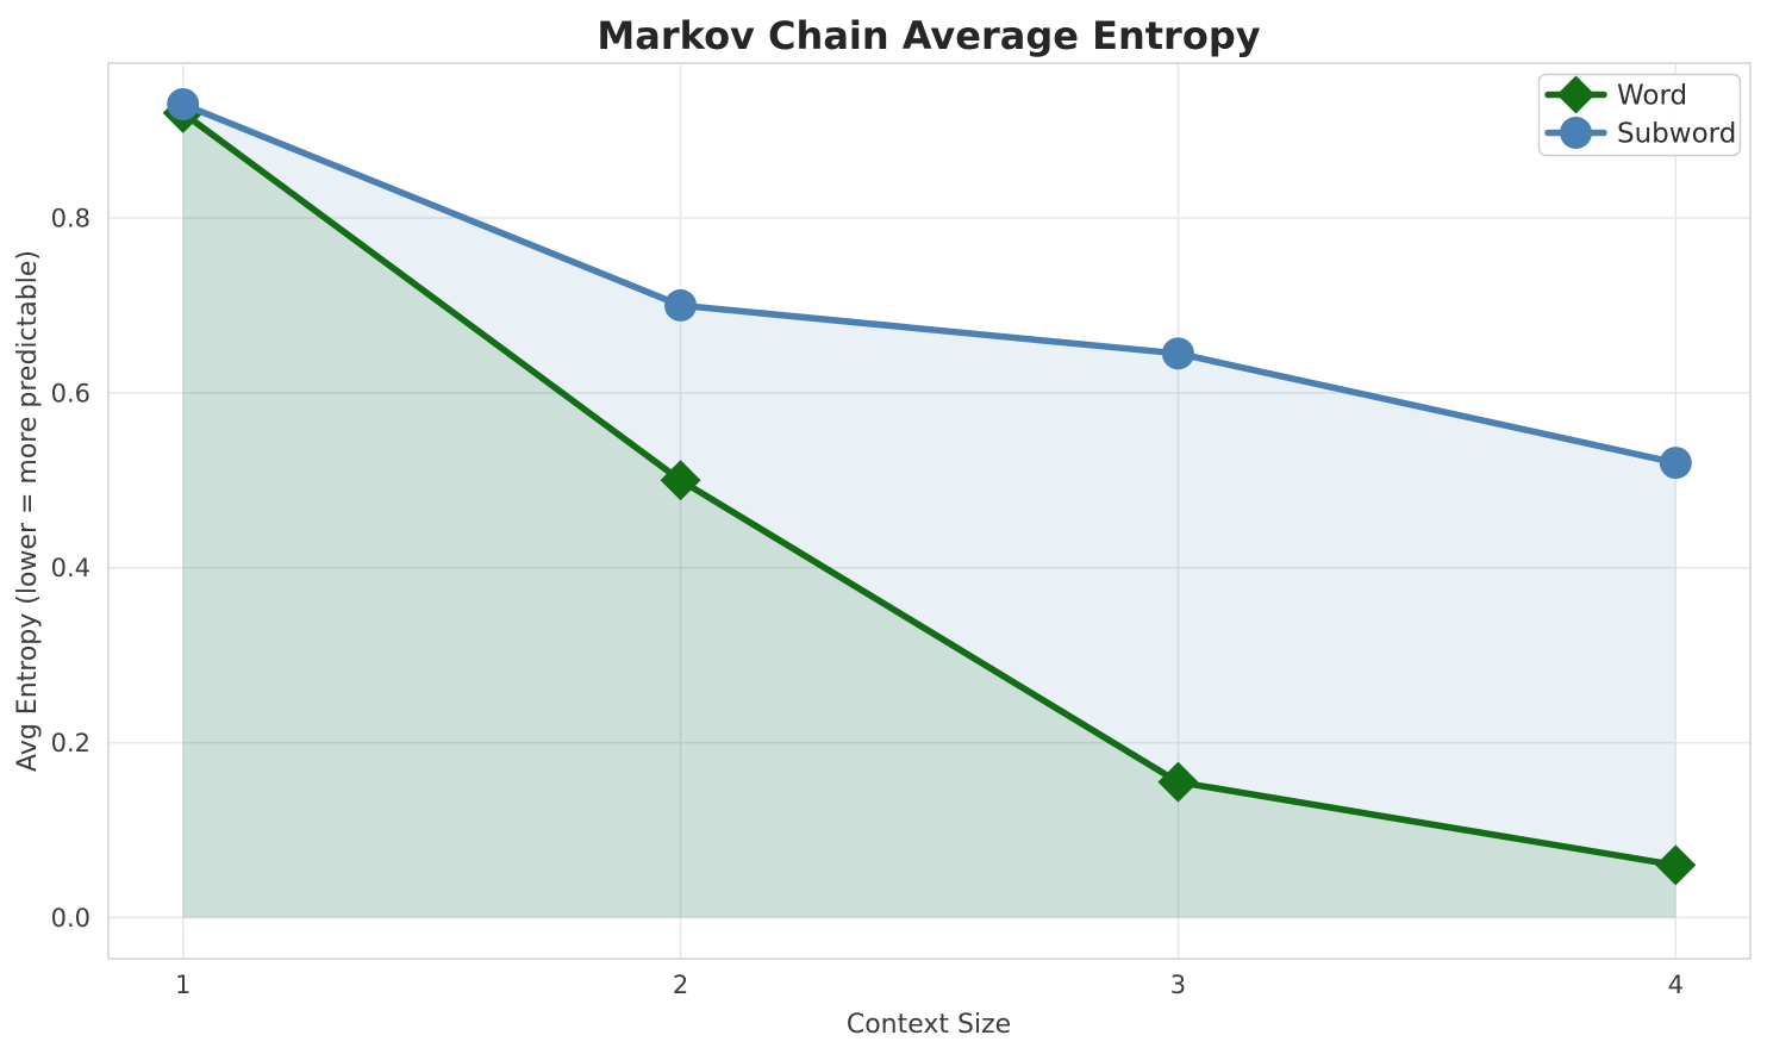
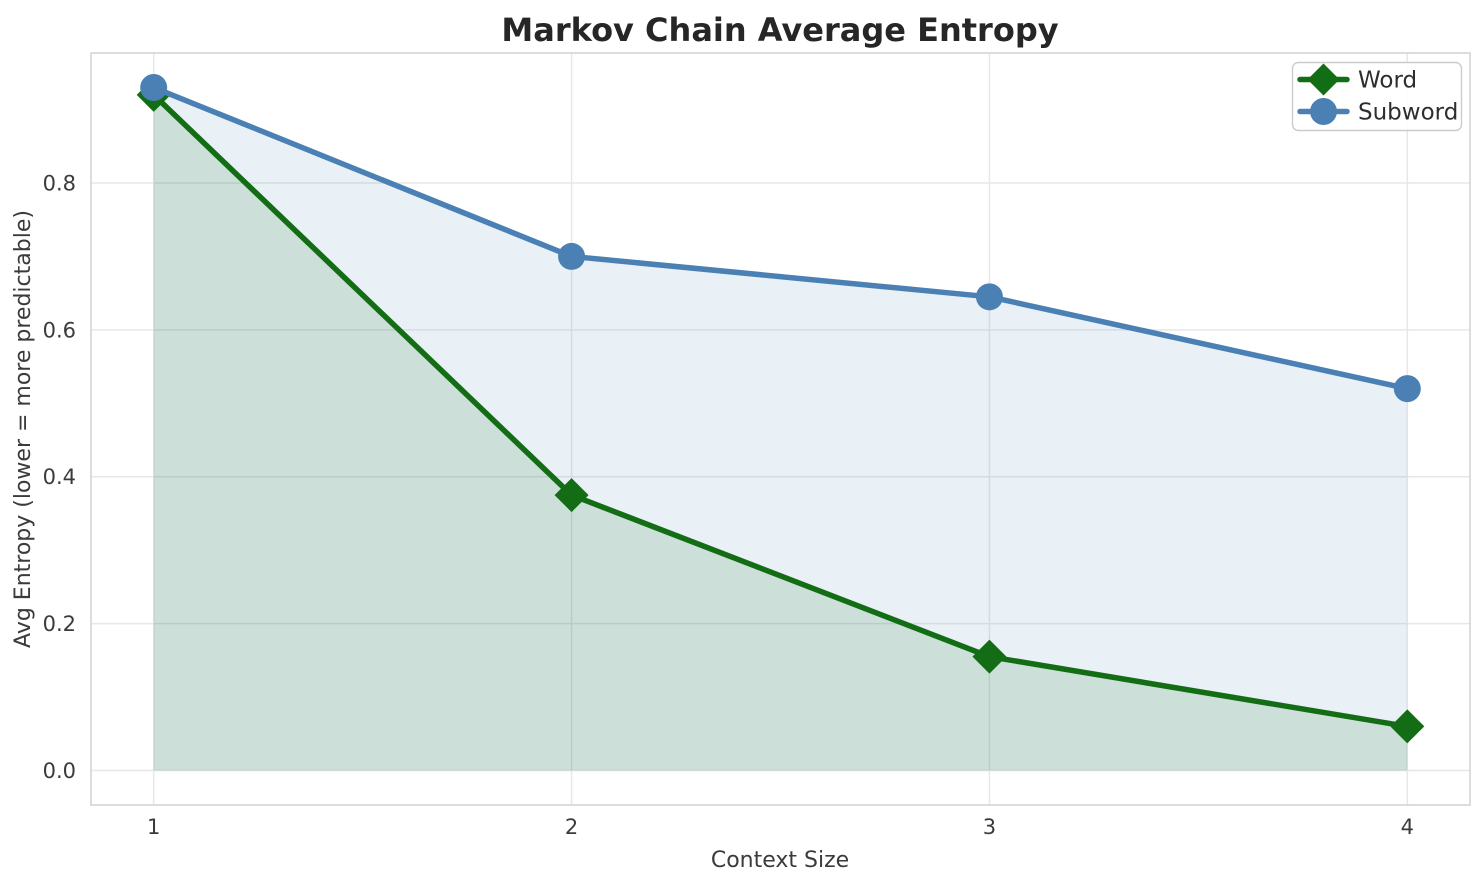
Word/2: 0.50 -> 0.38
